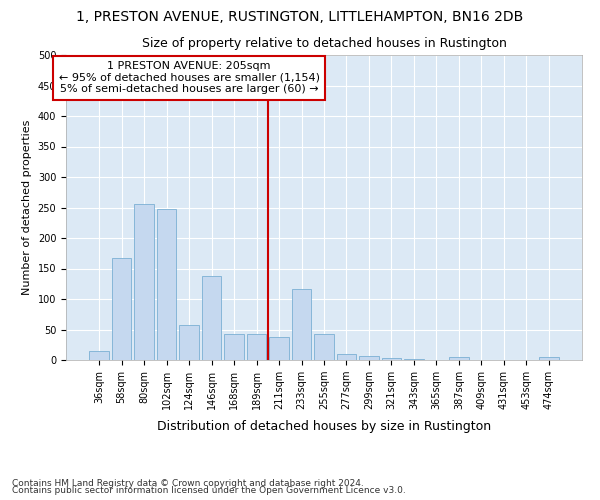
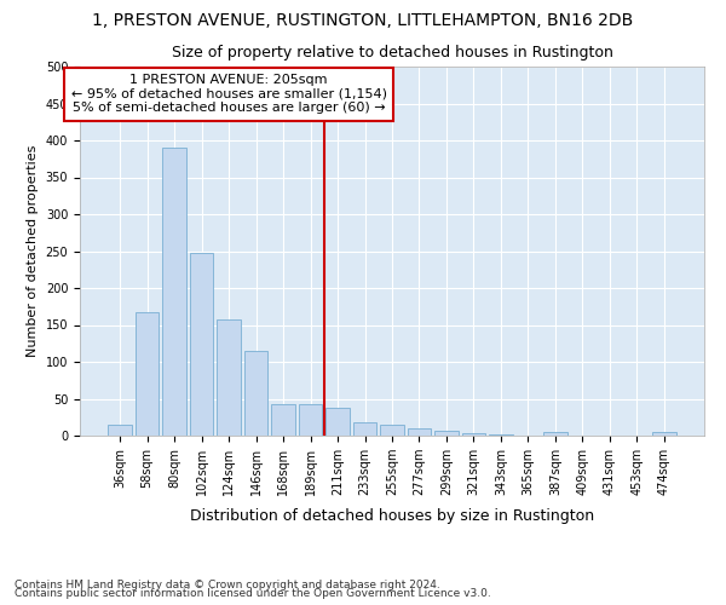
80sqm: 256 -> 390
124sqm: 58 -> 157
146sqm: 138 -> 114
233sqm: 116 -> 18
255sqm: 42 -> 15
